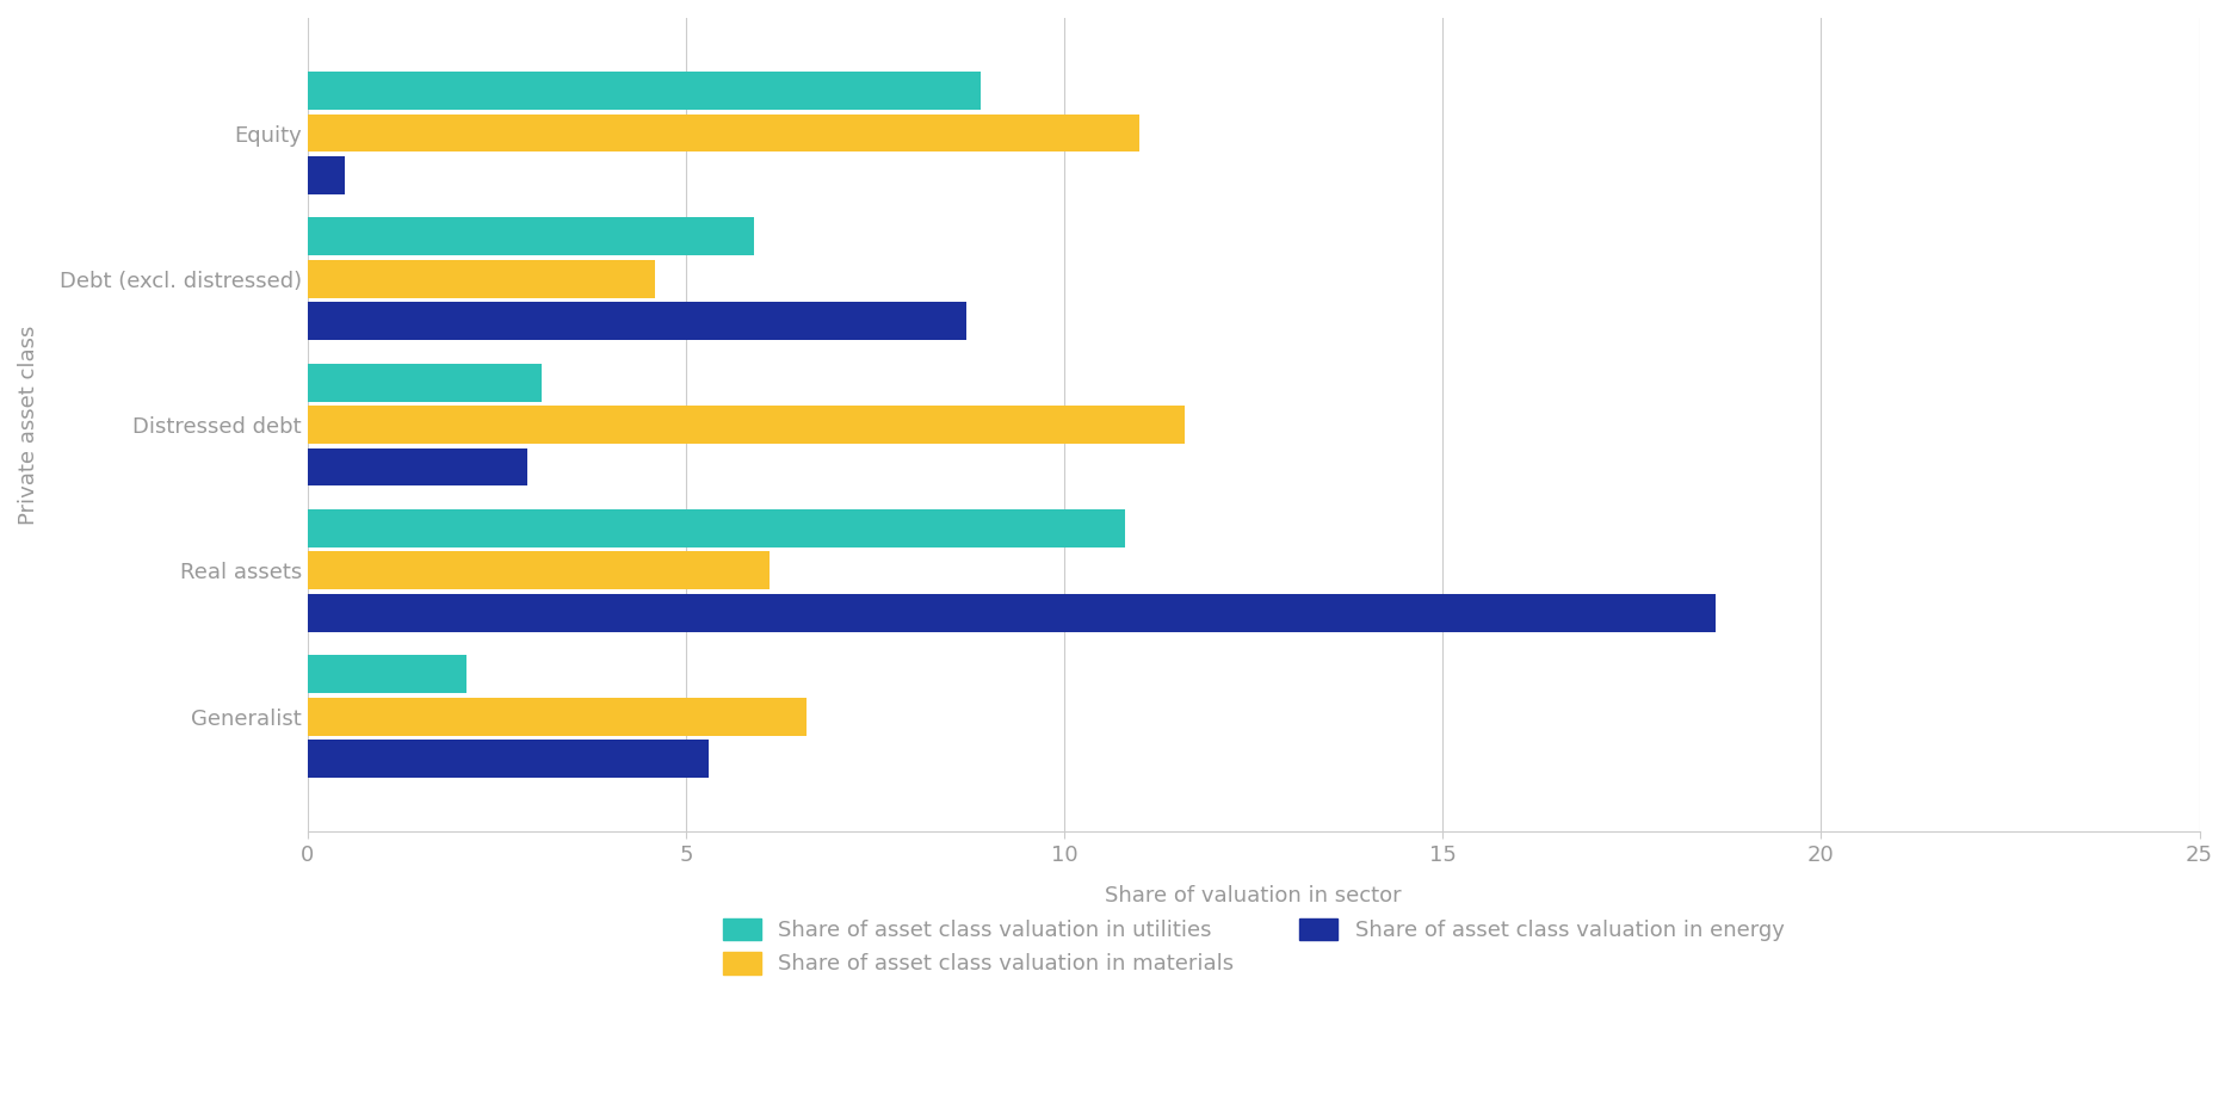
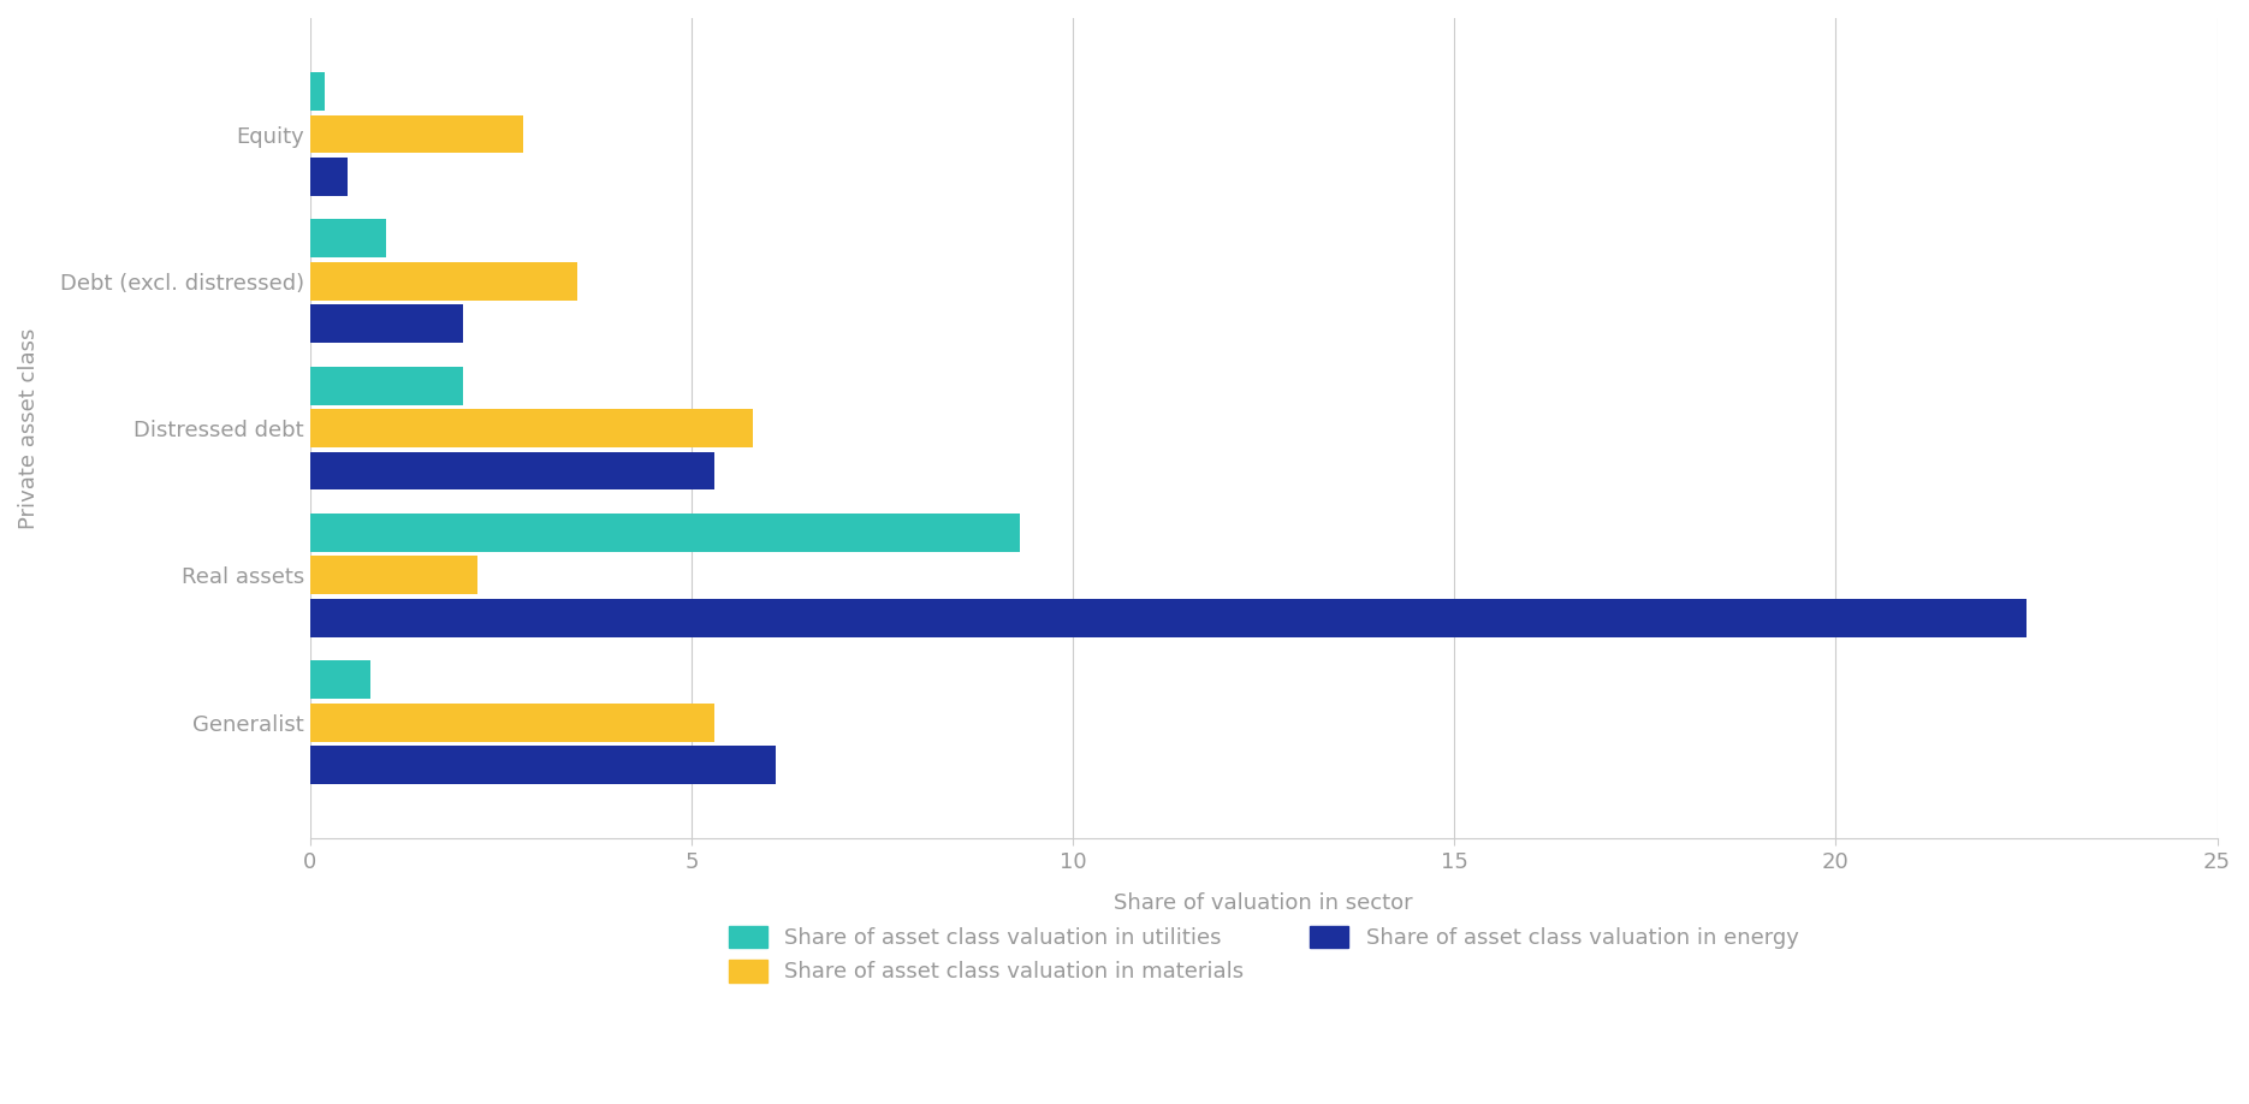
Share of asset class valuation in utilities/Equity: 8.9 -> 0.2
Share of asset class valuation in materials/Equity: 11.0 -> 2.8
Share of asset class valuation in utilities/Debt (excl. distressed): 5.9 -> 1.0
Share of asset class valuation in materials/Debt (excl. distressed): 4.6 -> 3.5
Share of asset class valuation in energy/Debt (excl. distressed): 8.7 -> 2.0
Share of asset class valuation in utilities/Distressed debt: 3.1 -> 2.0
Share of asset class valuation in materials/Distressed debt: 11.6 -> 5.8
Share of asset class valuation in energy/Distressed debt: 2.9 -> 5.3
Share of asset class valuation in utilities/Real assets: 10.8 -> 9.3
Share of asset class valuation in materials/Real assets: 6.1 -> 2.2
Share of asset class valuation in energy/Real assets: 18.6 -> 22.5
Share of asset class valuation in utilities/Generalist: 2.1 -> 0.8
Share of asset class valuation in materials/Generalist: 6.6 -> 5.3
Share of asset class valuation in energy/Generalist: 5.3 -> 6.1
